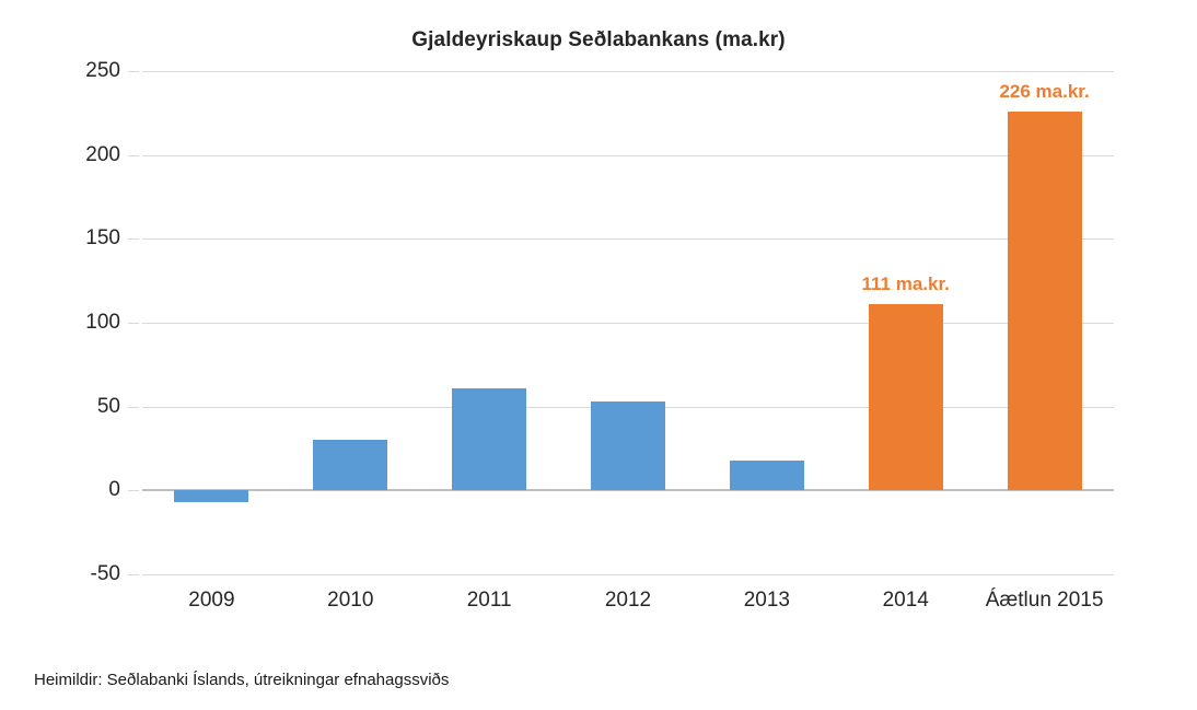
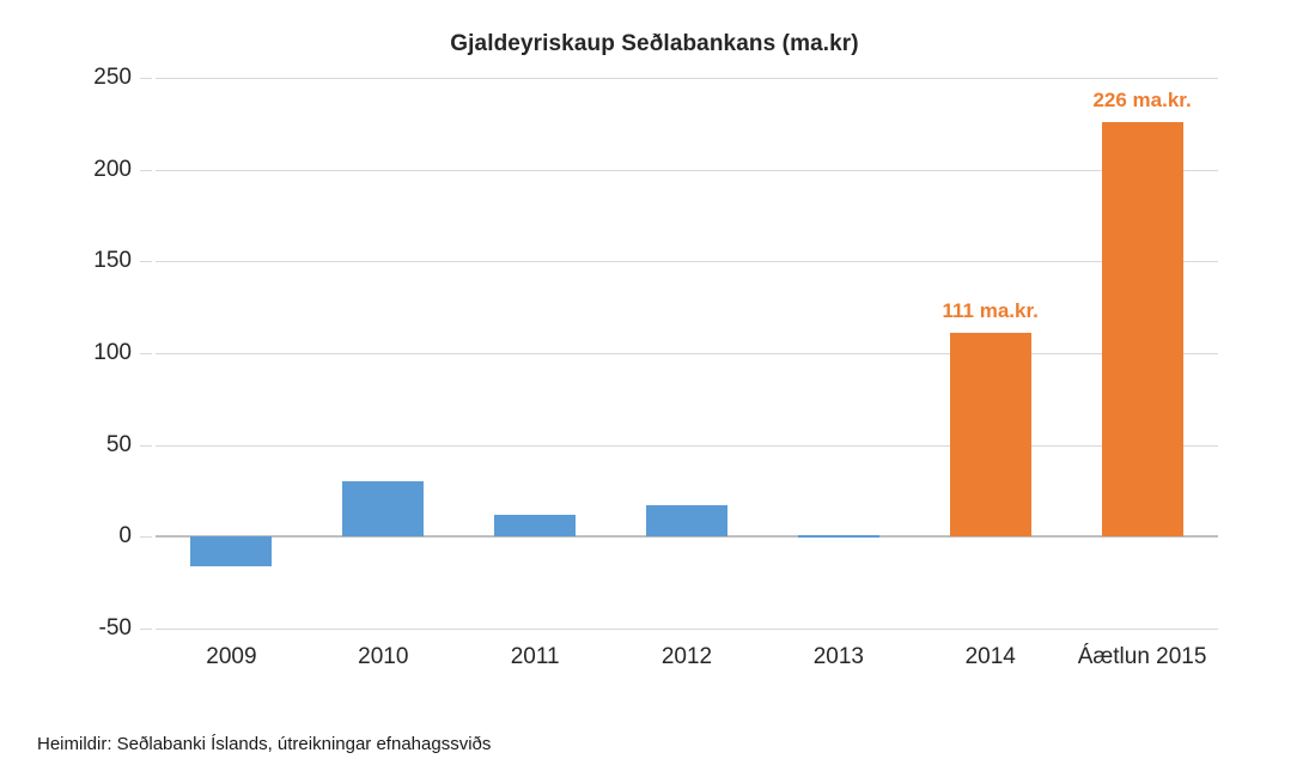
2009: -7 -> -16
2011: 61 -> 12
2012: 53 -> 17
2013: 18 -> 1
